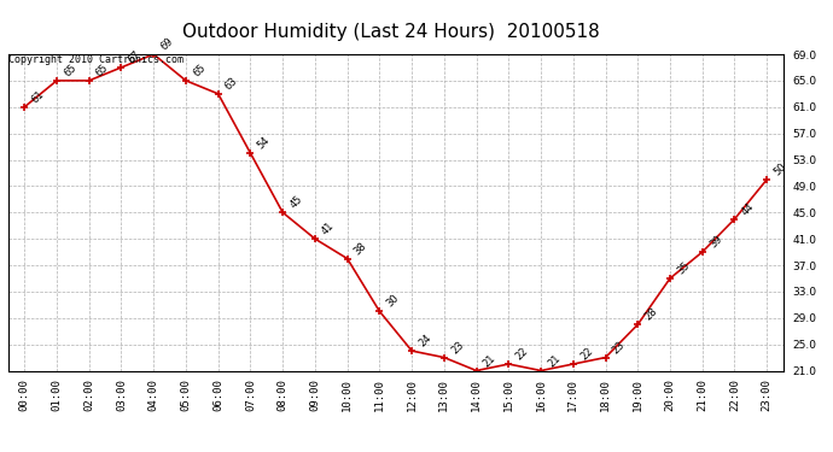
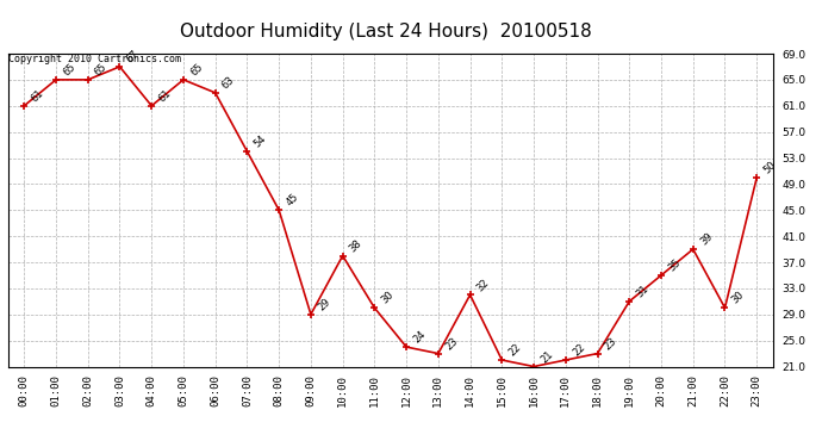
04:00: 69 -> 61
09:00: 41 -> 29
14:00: 21 -> 32
19:00: 28 -> 31
22:00: 44 -> 30
